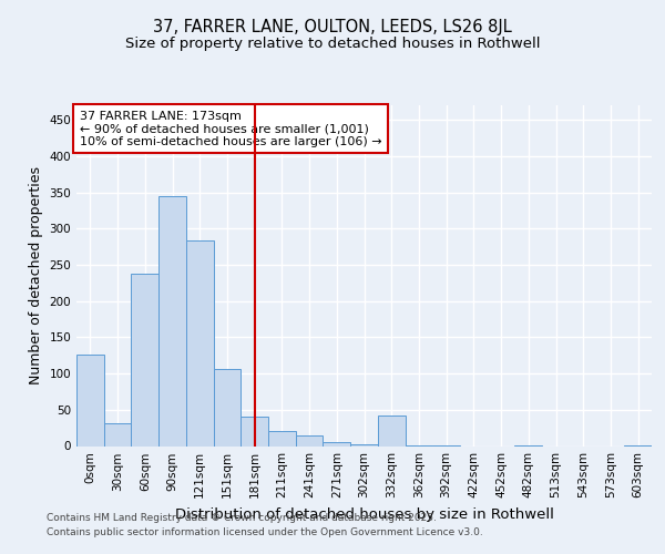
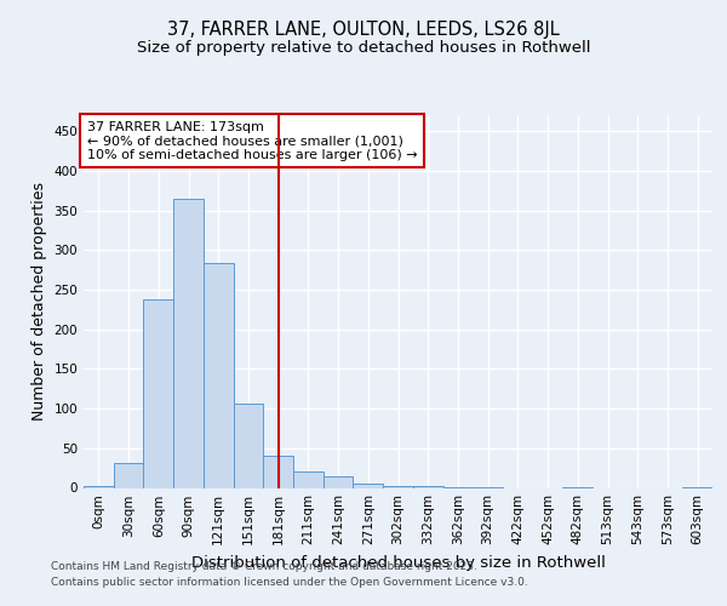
0sqm: 126 -> 2
90sqm: 344 -> 365
332sqm: 42 -> 2
